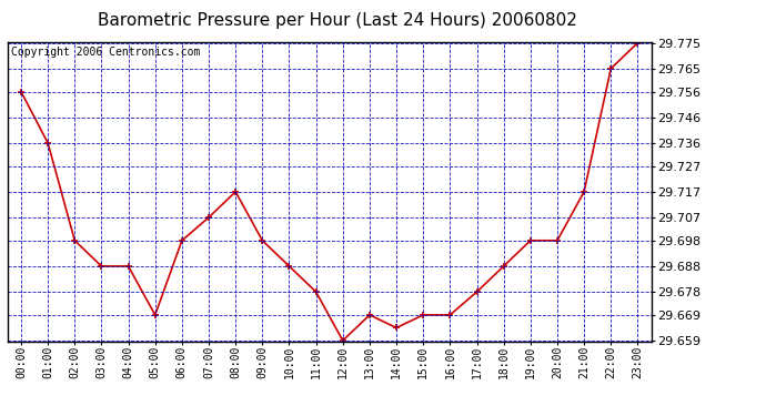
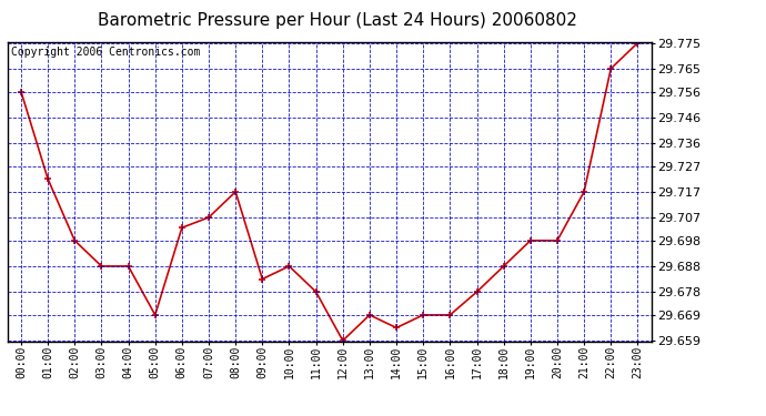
01:00: 29.736 -> 29.722
06:00: 29.698 -> 29.703
09:00: 29.698 -> 29.683
